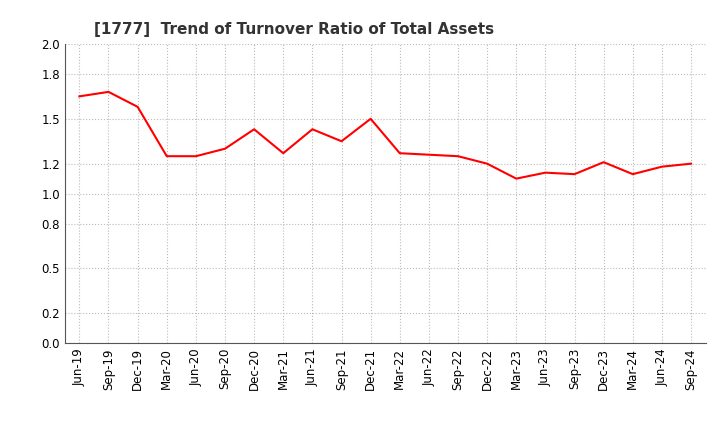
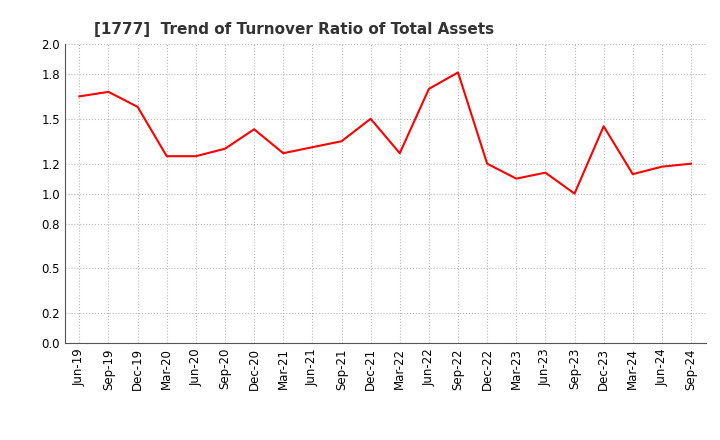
Jun-21: 1.43 -> 1.31
Jun-22: 1.26 -> 1.70
Sep-22: 1.25 -> 1.81
Sep-23: 1.13 -> 1.00
Dec-23: 1.21 -> 1.45
